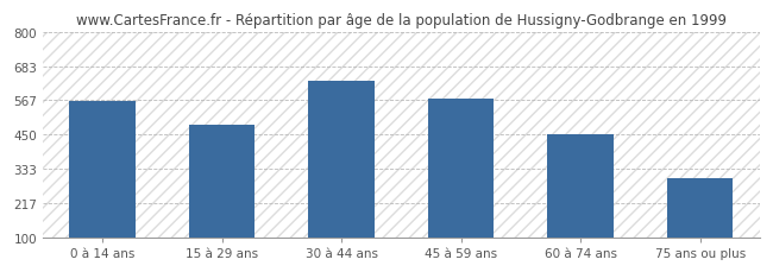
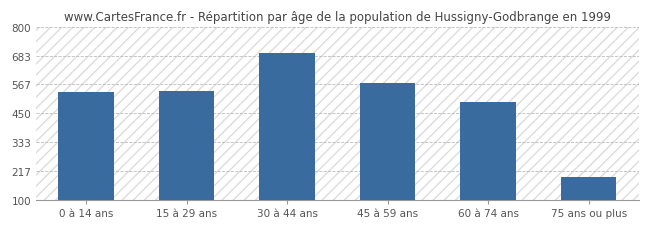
0 à 14 ans: 565 -> 535
15 à 29 ans: 485 -> 542
30 à 44 ans: 635 -> 693
60 à 74 ans: 450 -> 494
75 ans ou plus: 300 -> 193
